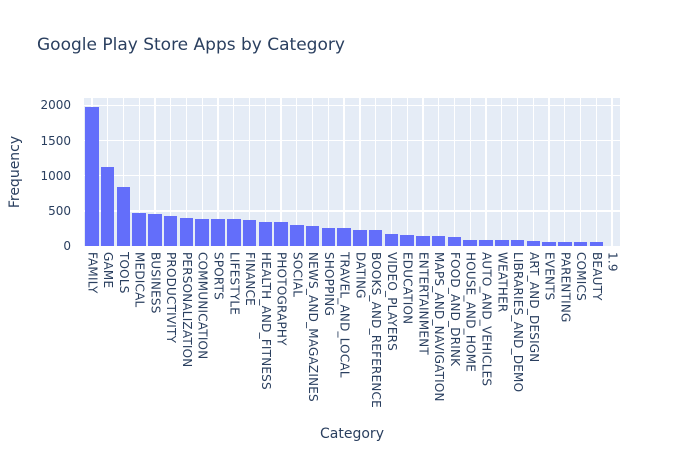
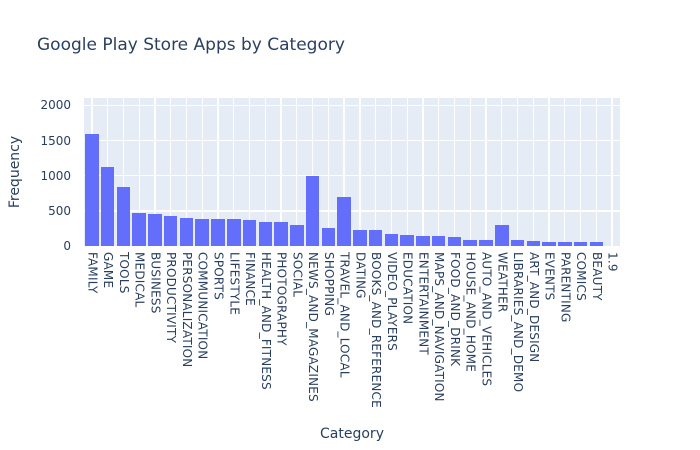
FAMILY: 2000 -> 1600
NEWS_AND_MAGAZINES: 300 -> 1000
TRAVEL_AND_LOCAL: 300 -> 700
WEATHER: 100 -> 300
